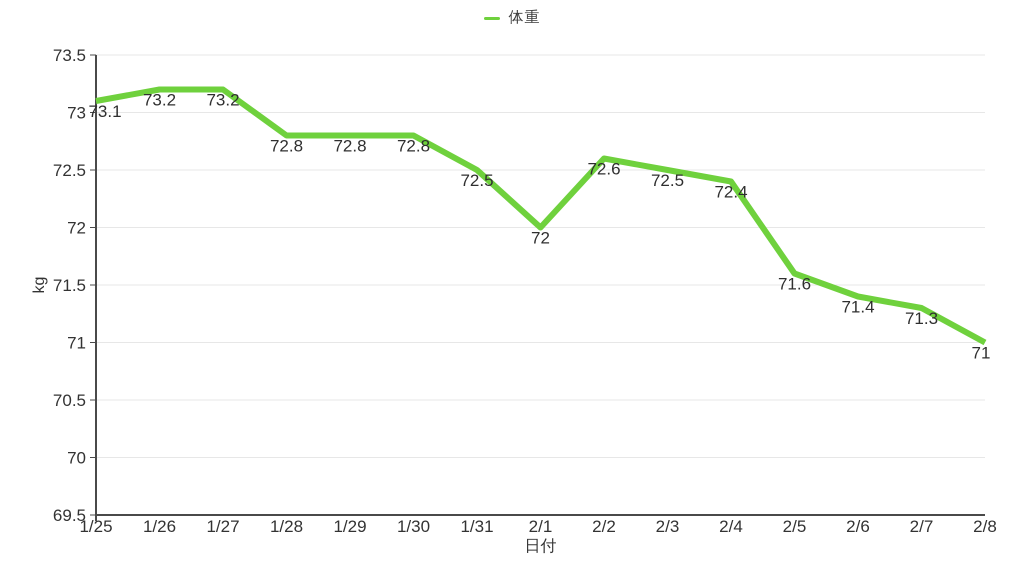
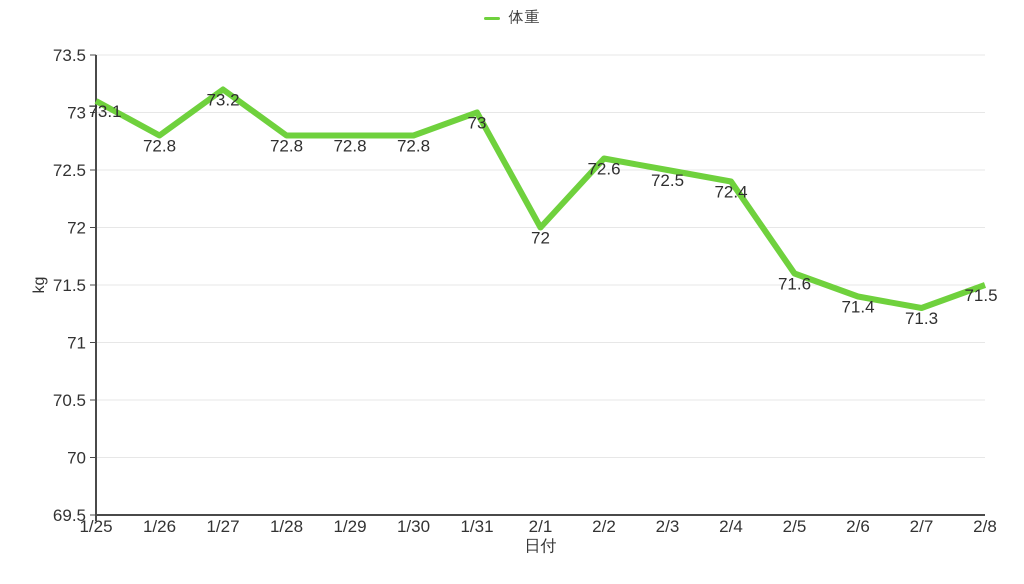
1/26: 73.2 -> 72.8
1/31: 72.5 -> 73
2/8: 71 -> 71.5
